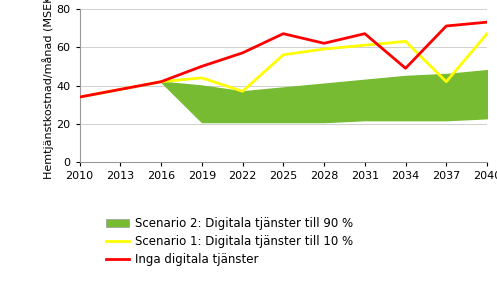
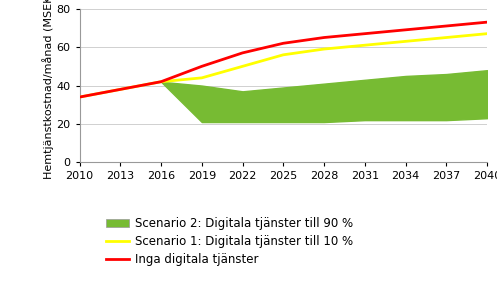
Scenario 1: Digitala tjänster till 10 %/2022: 37 -> 50
Inga digitala tjänster/2025: 67 -> 62
Inga digitala tjänster/2028: 62 -> 65
Inga digitala tjänster/2034: 49 -> 69
Scenario 1: Digitala tjänster till 10 %/2037: 42 -> 65
